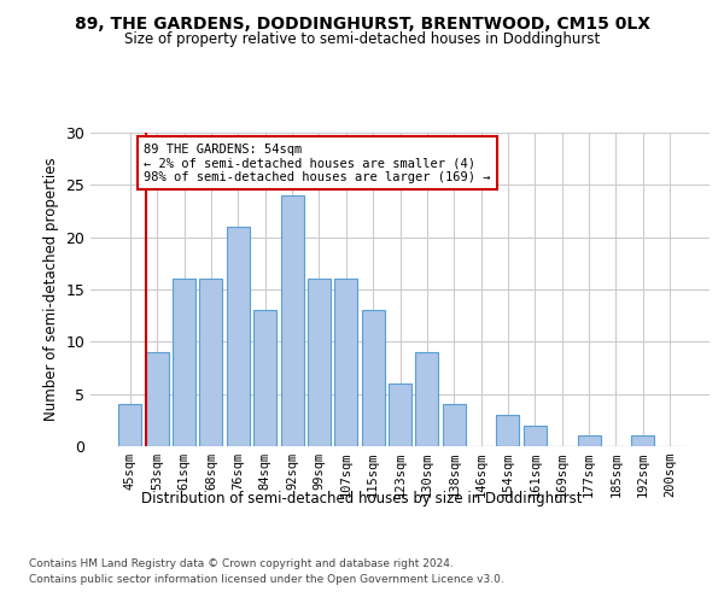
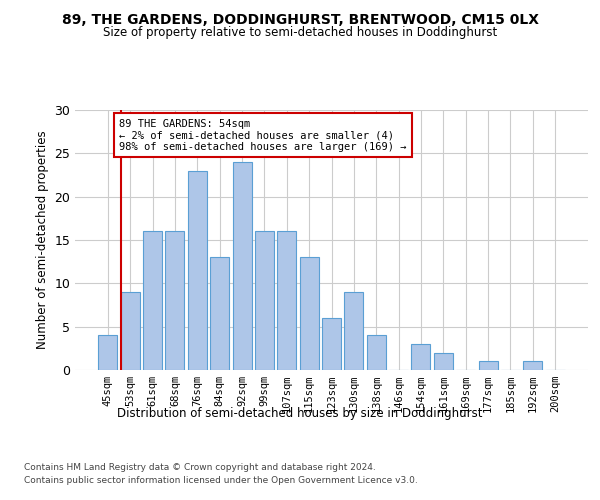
76sqm: 21 -> 23
